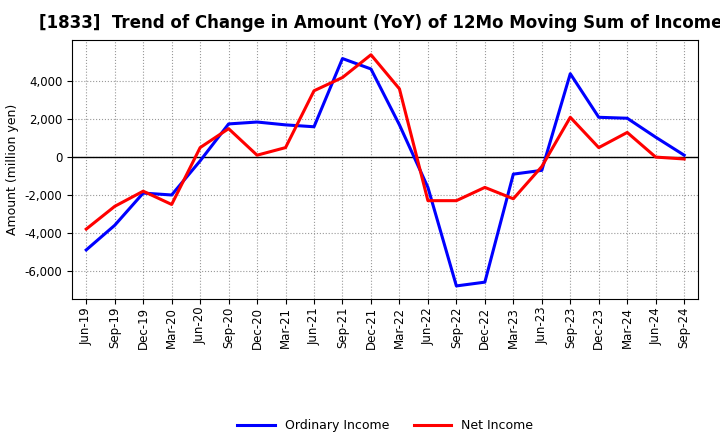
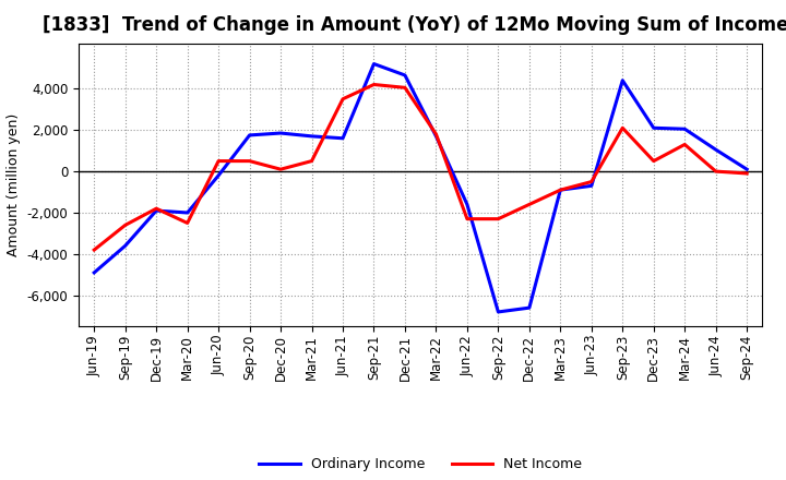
Net Income/Sep-20: 1,500 -> 500
Net Income/Dec-21: 5,400 -> 4,000
Net Income/Mar-22: 3,600 -> 1,800
Net Income/Mar-23: -2,200 -> -900
